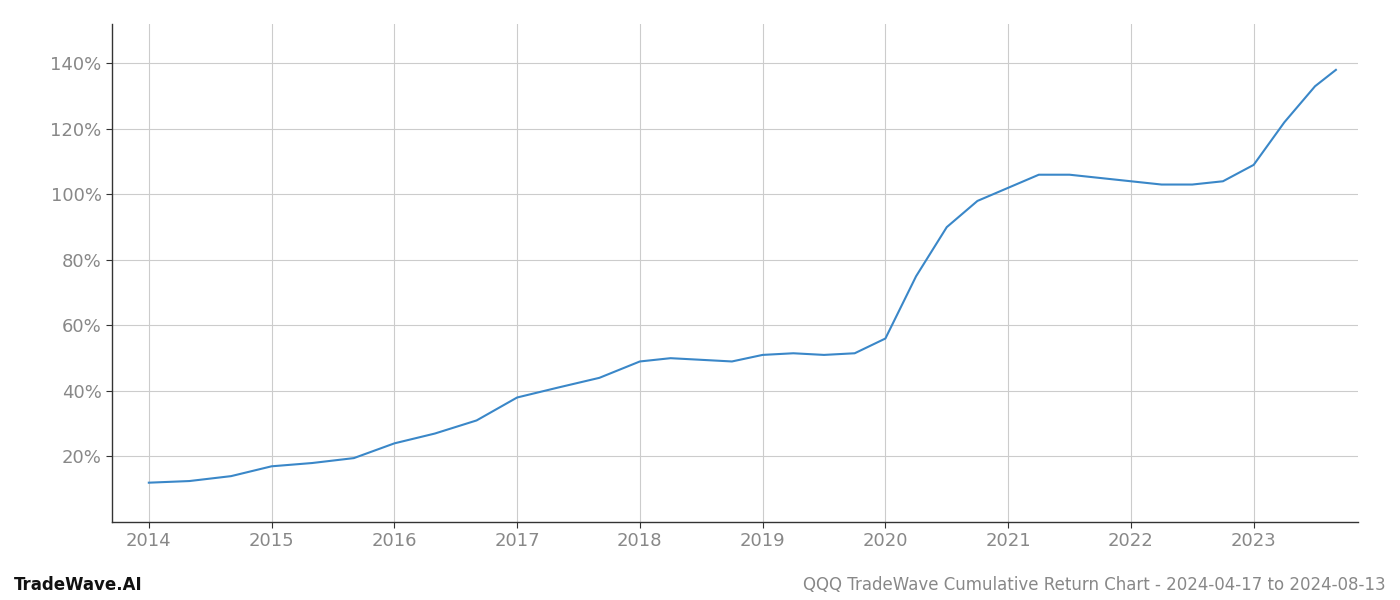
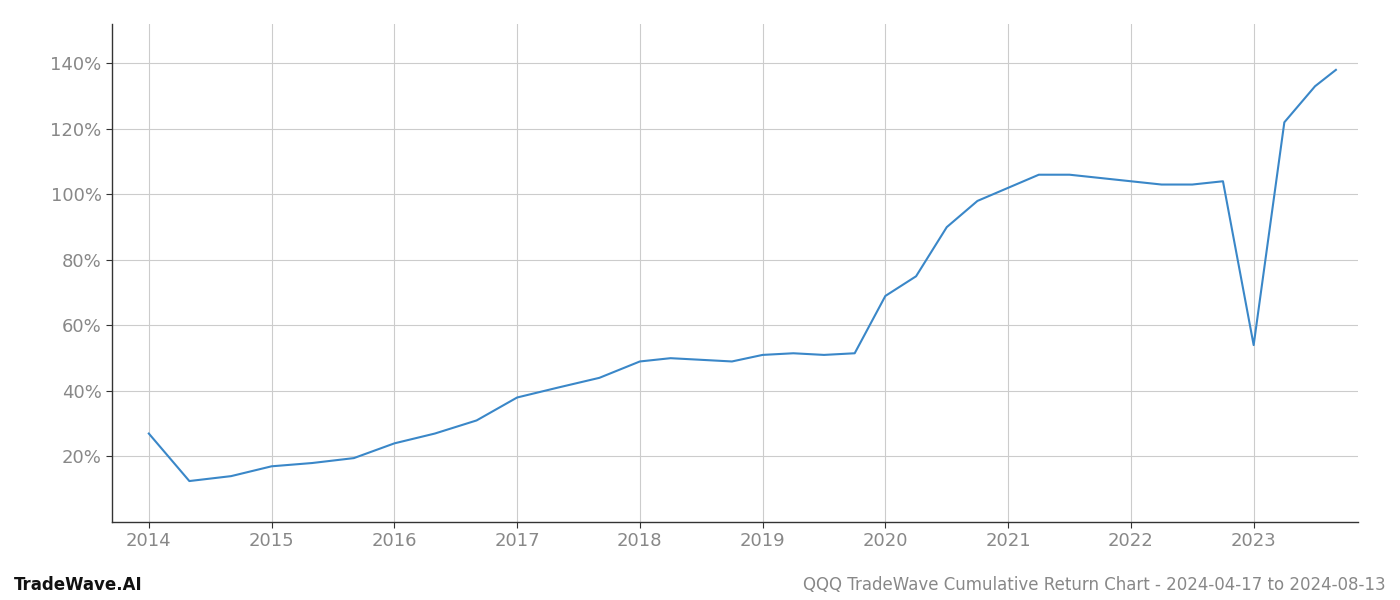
2014: 12.0% -> 27.0%
2020: 56.0% -> 69.0%
2023: 109.0% -> 54.0%
